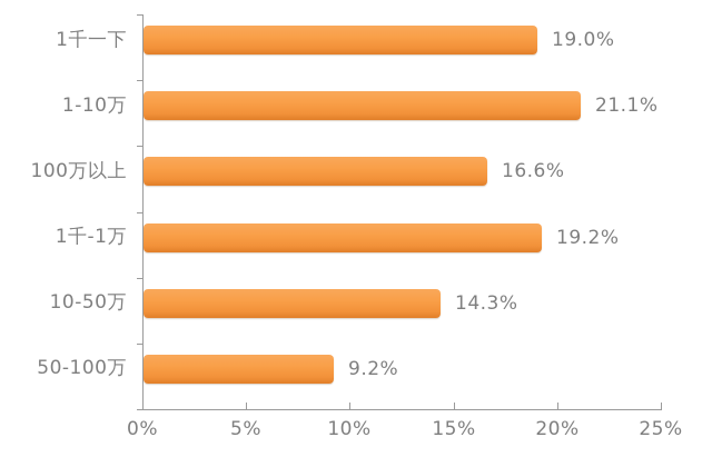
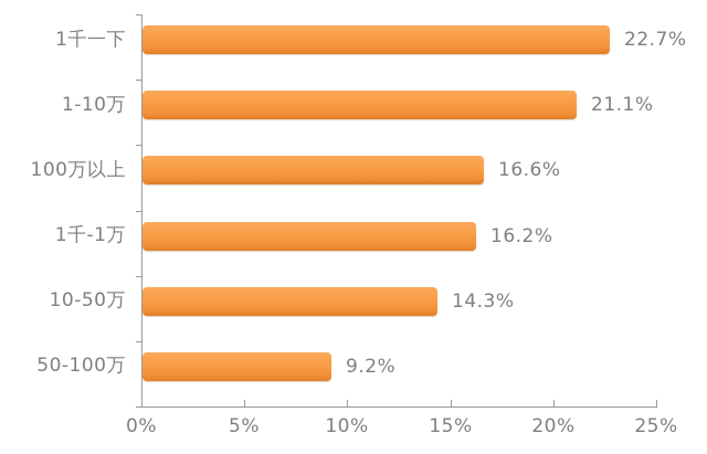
1千一下: 19.0% -> 22.7%
1千-1万: 19.2% -> 16.2%
